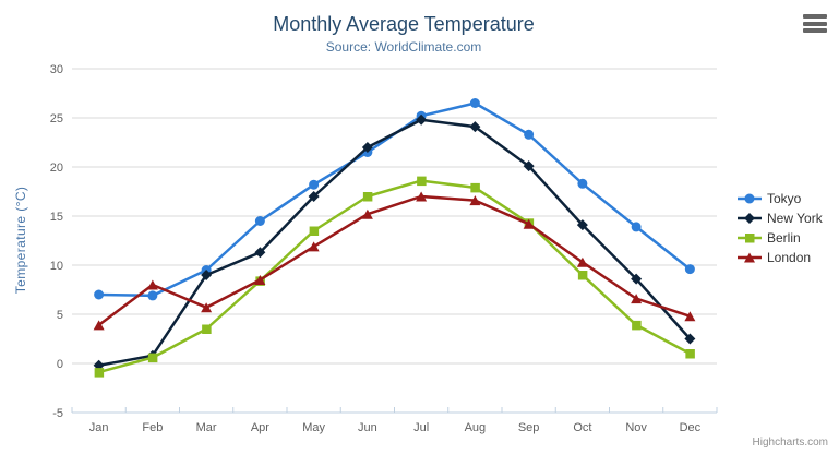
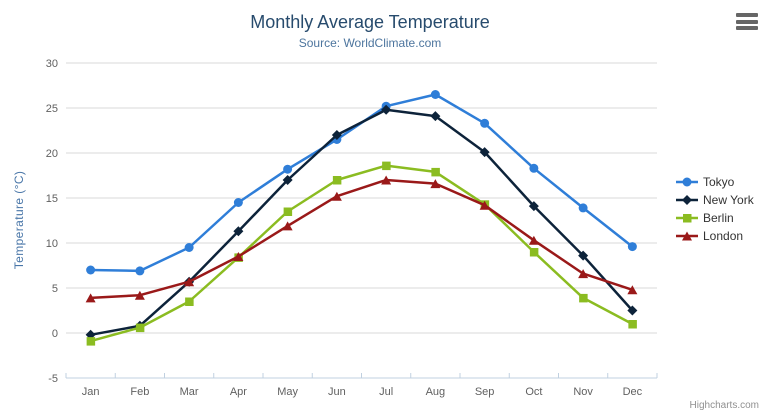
London/Feb: 8 -> 4
New York/Mar: 9 -> 6
